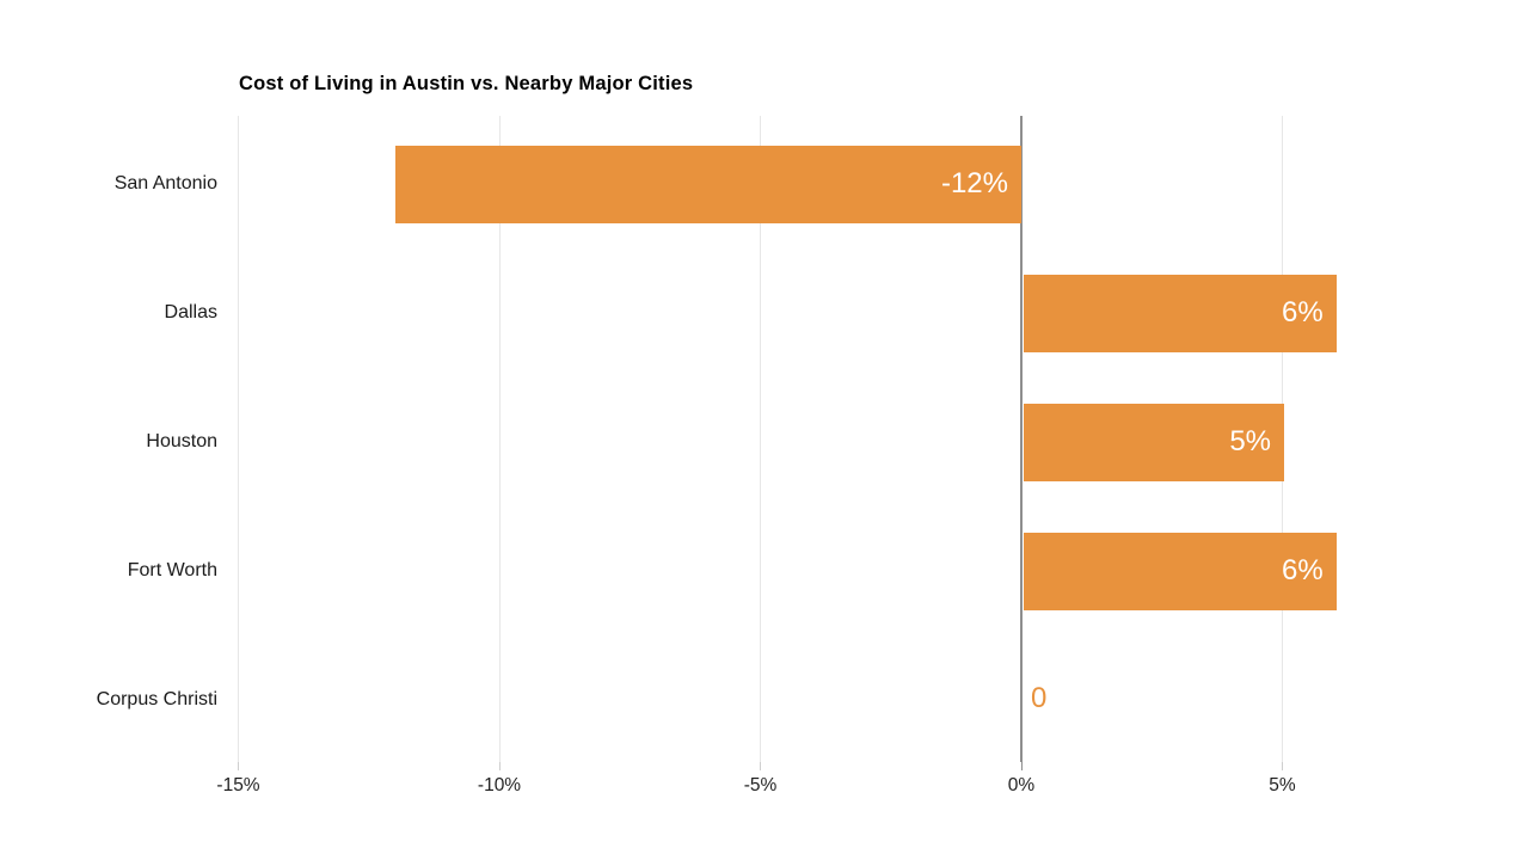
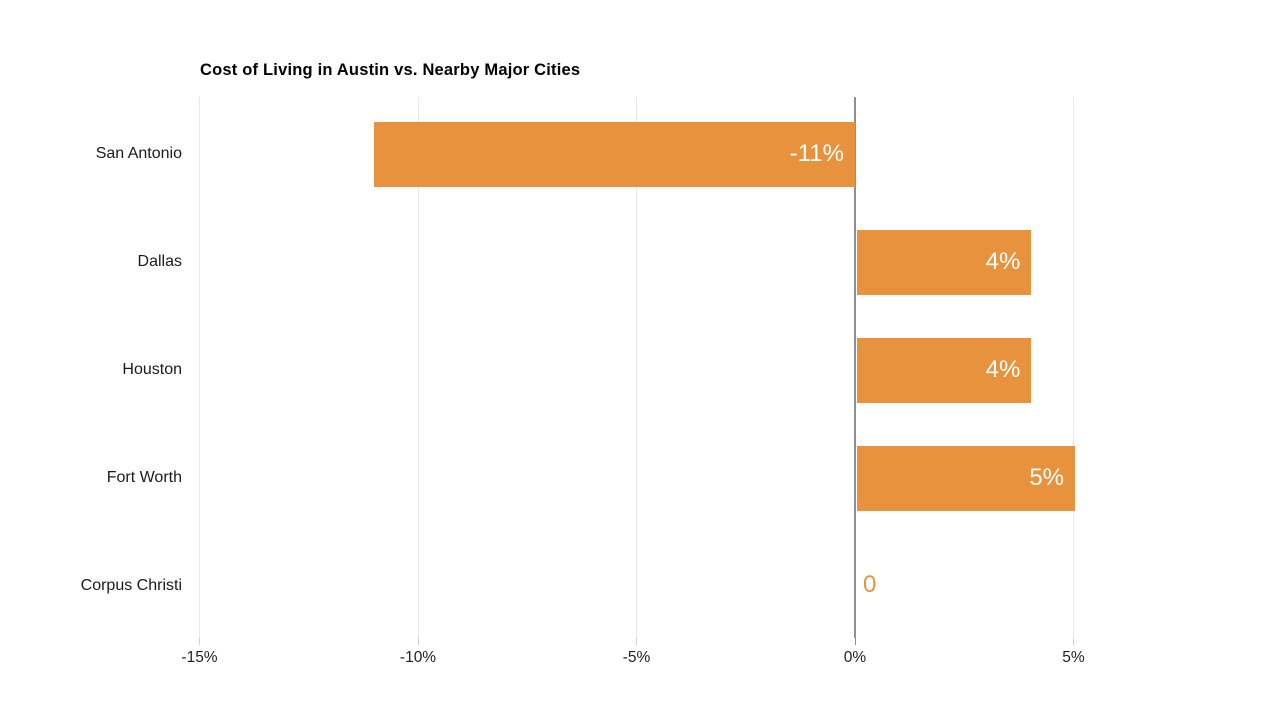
San Antonio: -12% -> -11%
Dallas: 6% -> 4%
Houston: 5% -> 4%
Fort Worth: 6% -> 5%
